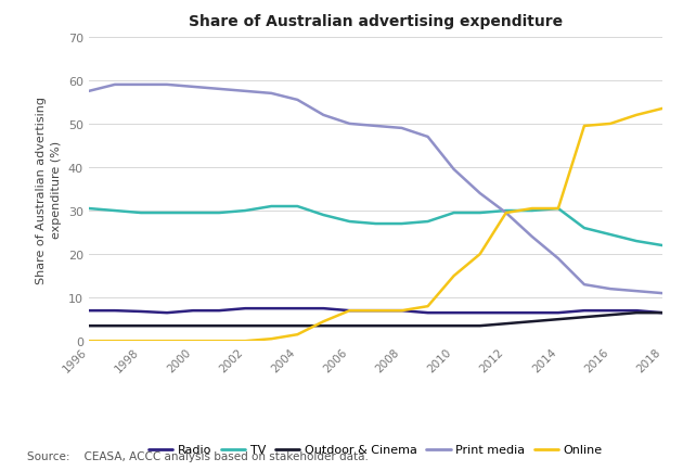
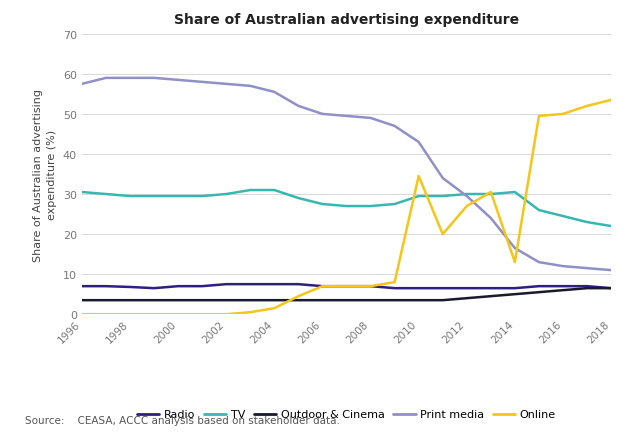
Print media/2010: 39.5 -> 43.0
Online/2010: 15.0 -> 34.5
Online/2012: 29.5 -> 27.0
Print media/2014: 19.0 -> 16.5
Online/2014: 30.5 -> 13.0
